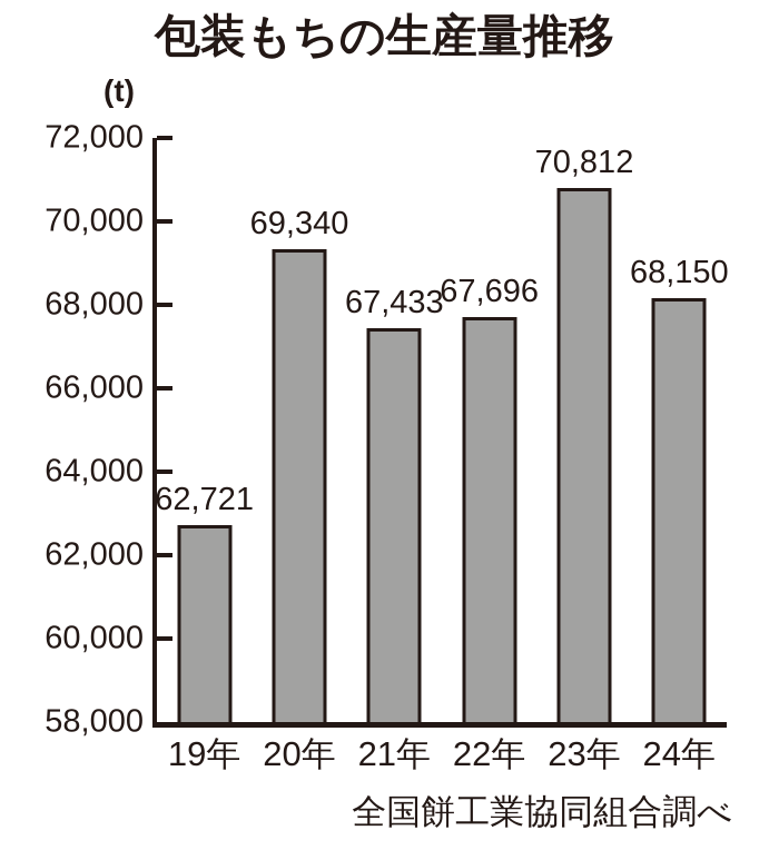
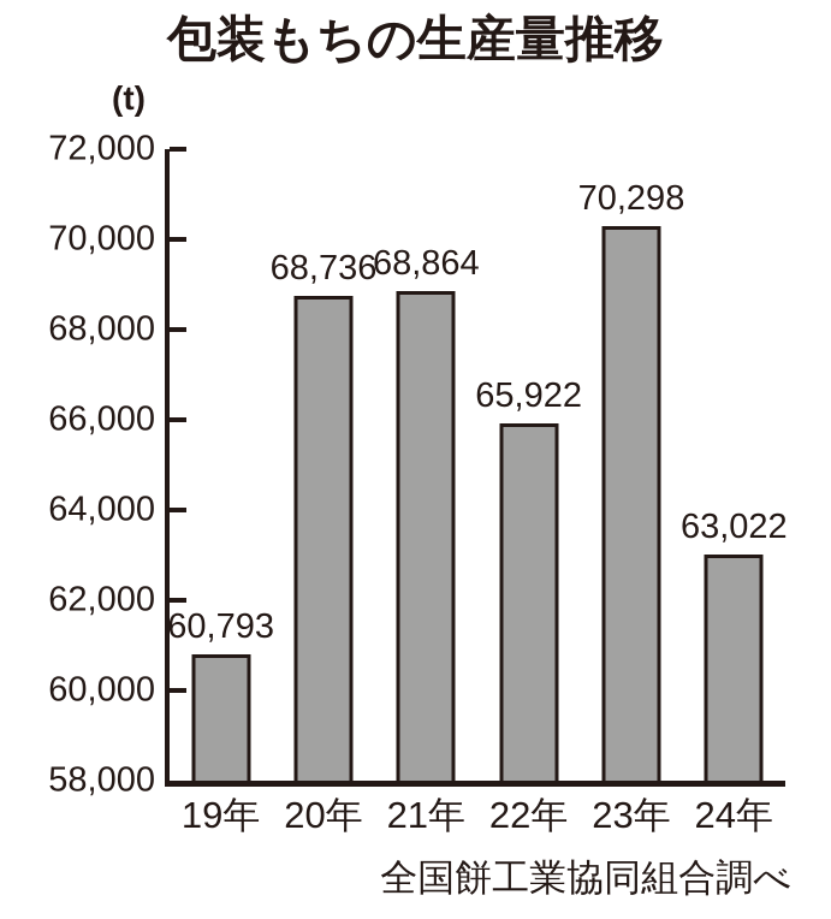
19年: 62,721 -> 60,793
20年: 69,340 -> 68,736
21年: 67,433 -> 68,864
22年: 67,696 -> 65,922
23年: 70,812 -> 70,298
24年: 68,150 -> 63,022
